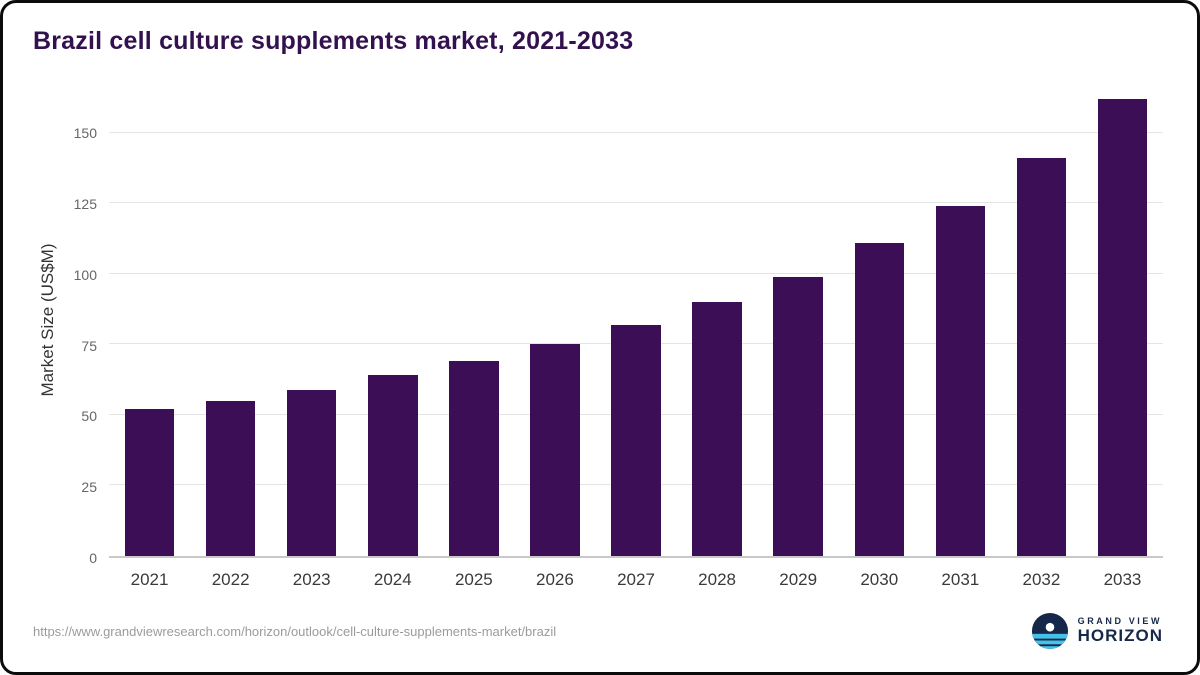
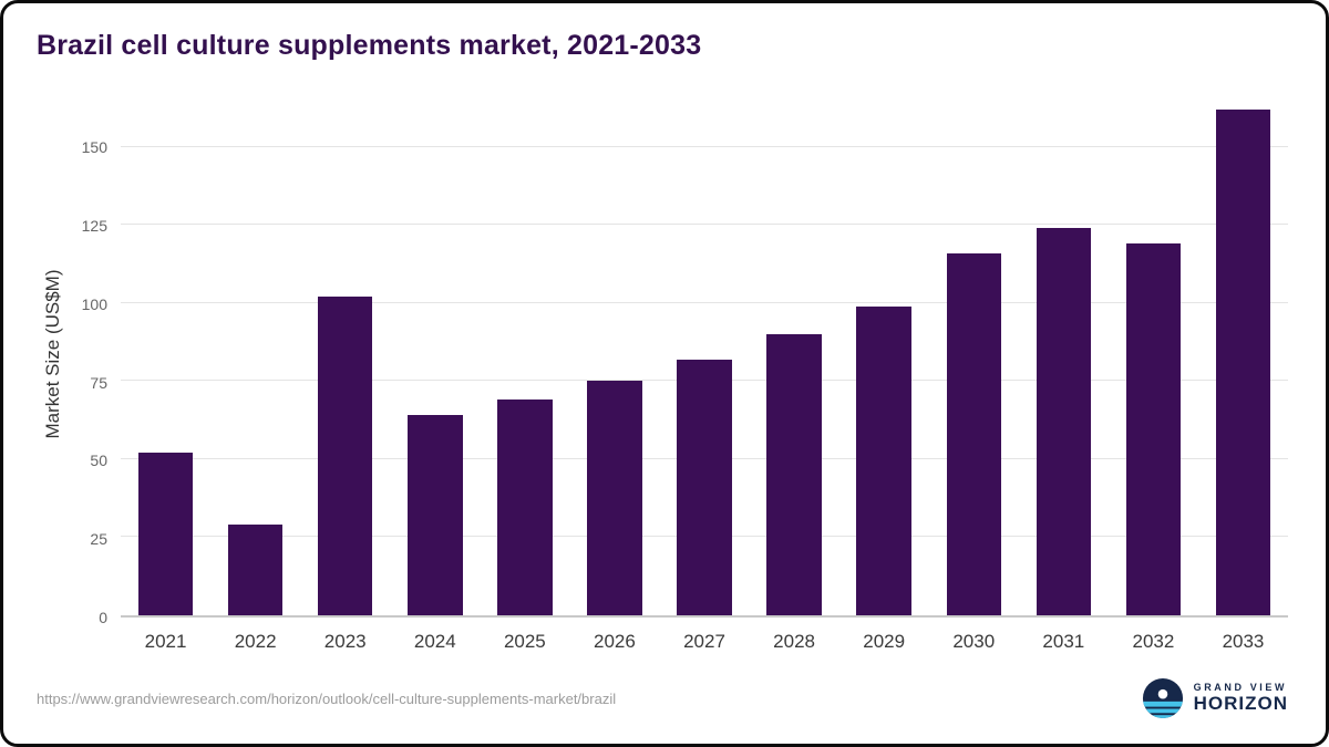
2022: 55 -> 29
2023: 59 -> 102
2030: 111 -> 116
2032: 141 -> 119
